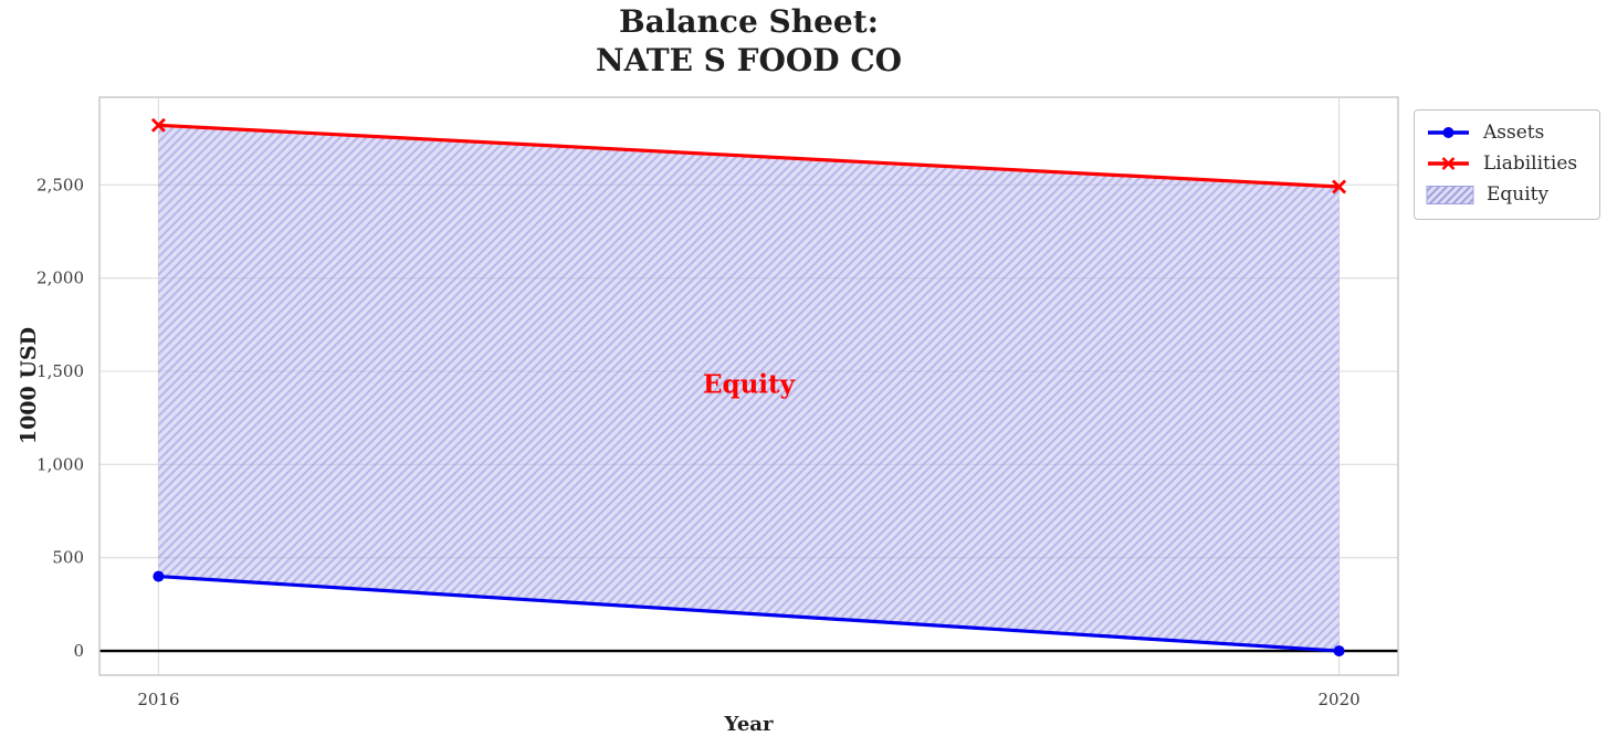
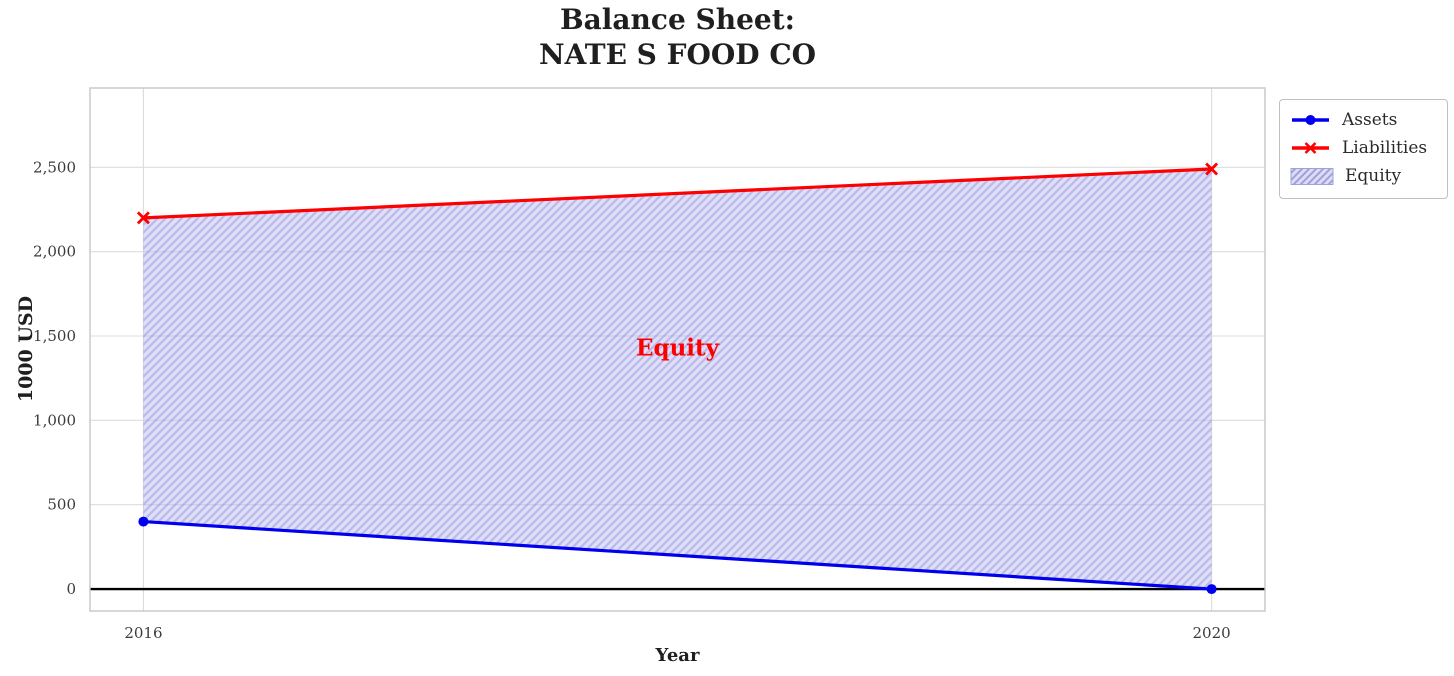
Liabilities/2016: 2820 -> 2200
